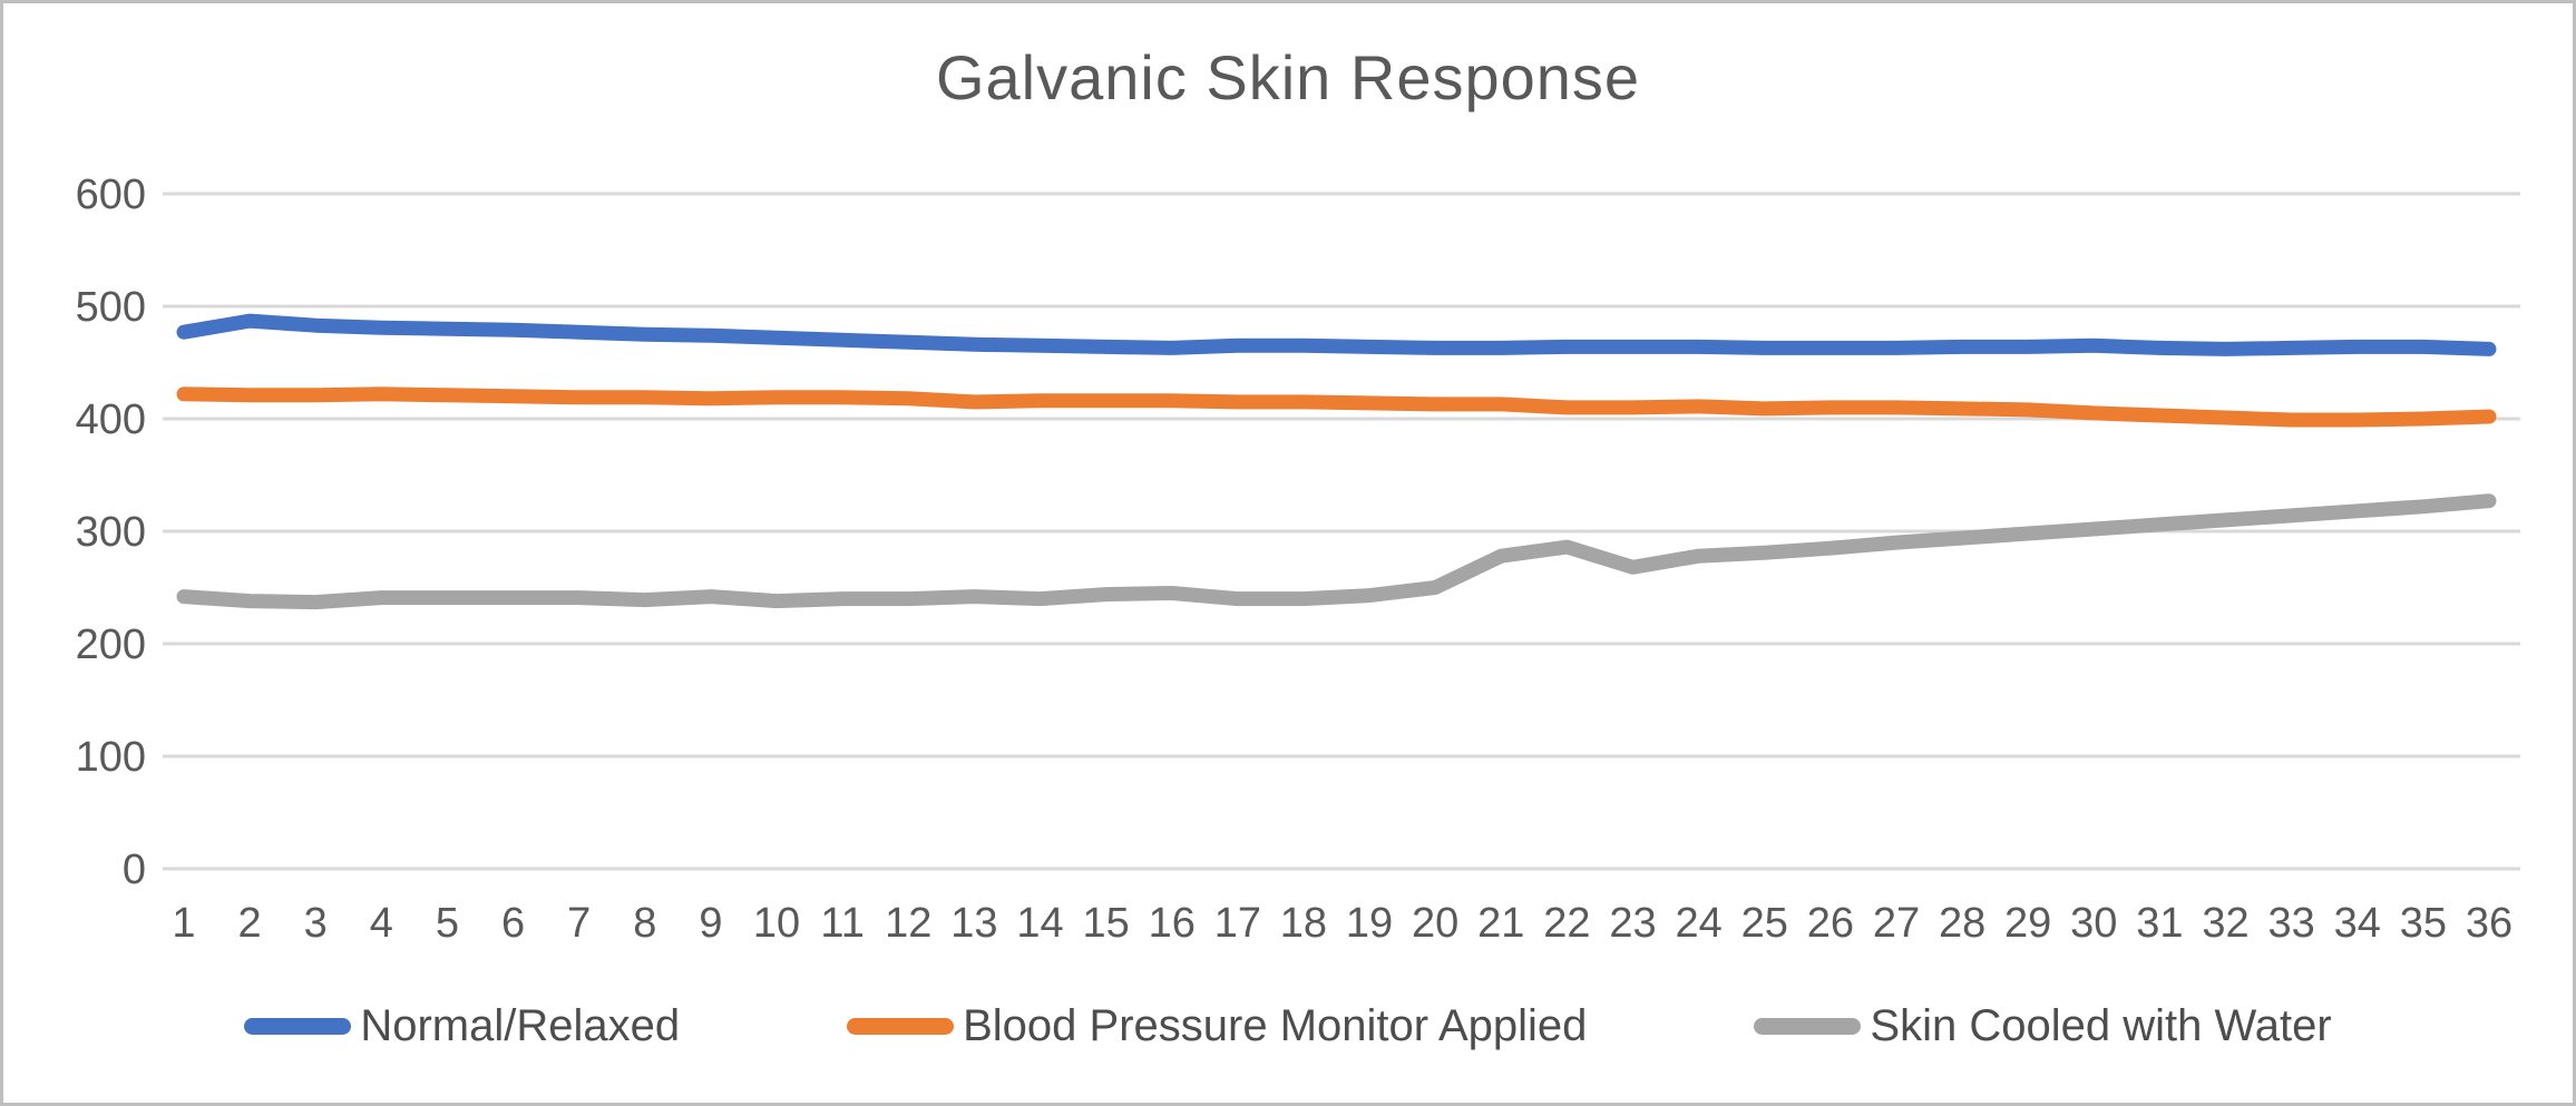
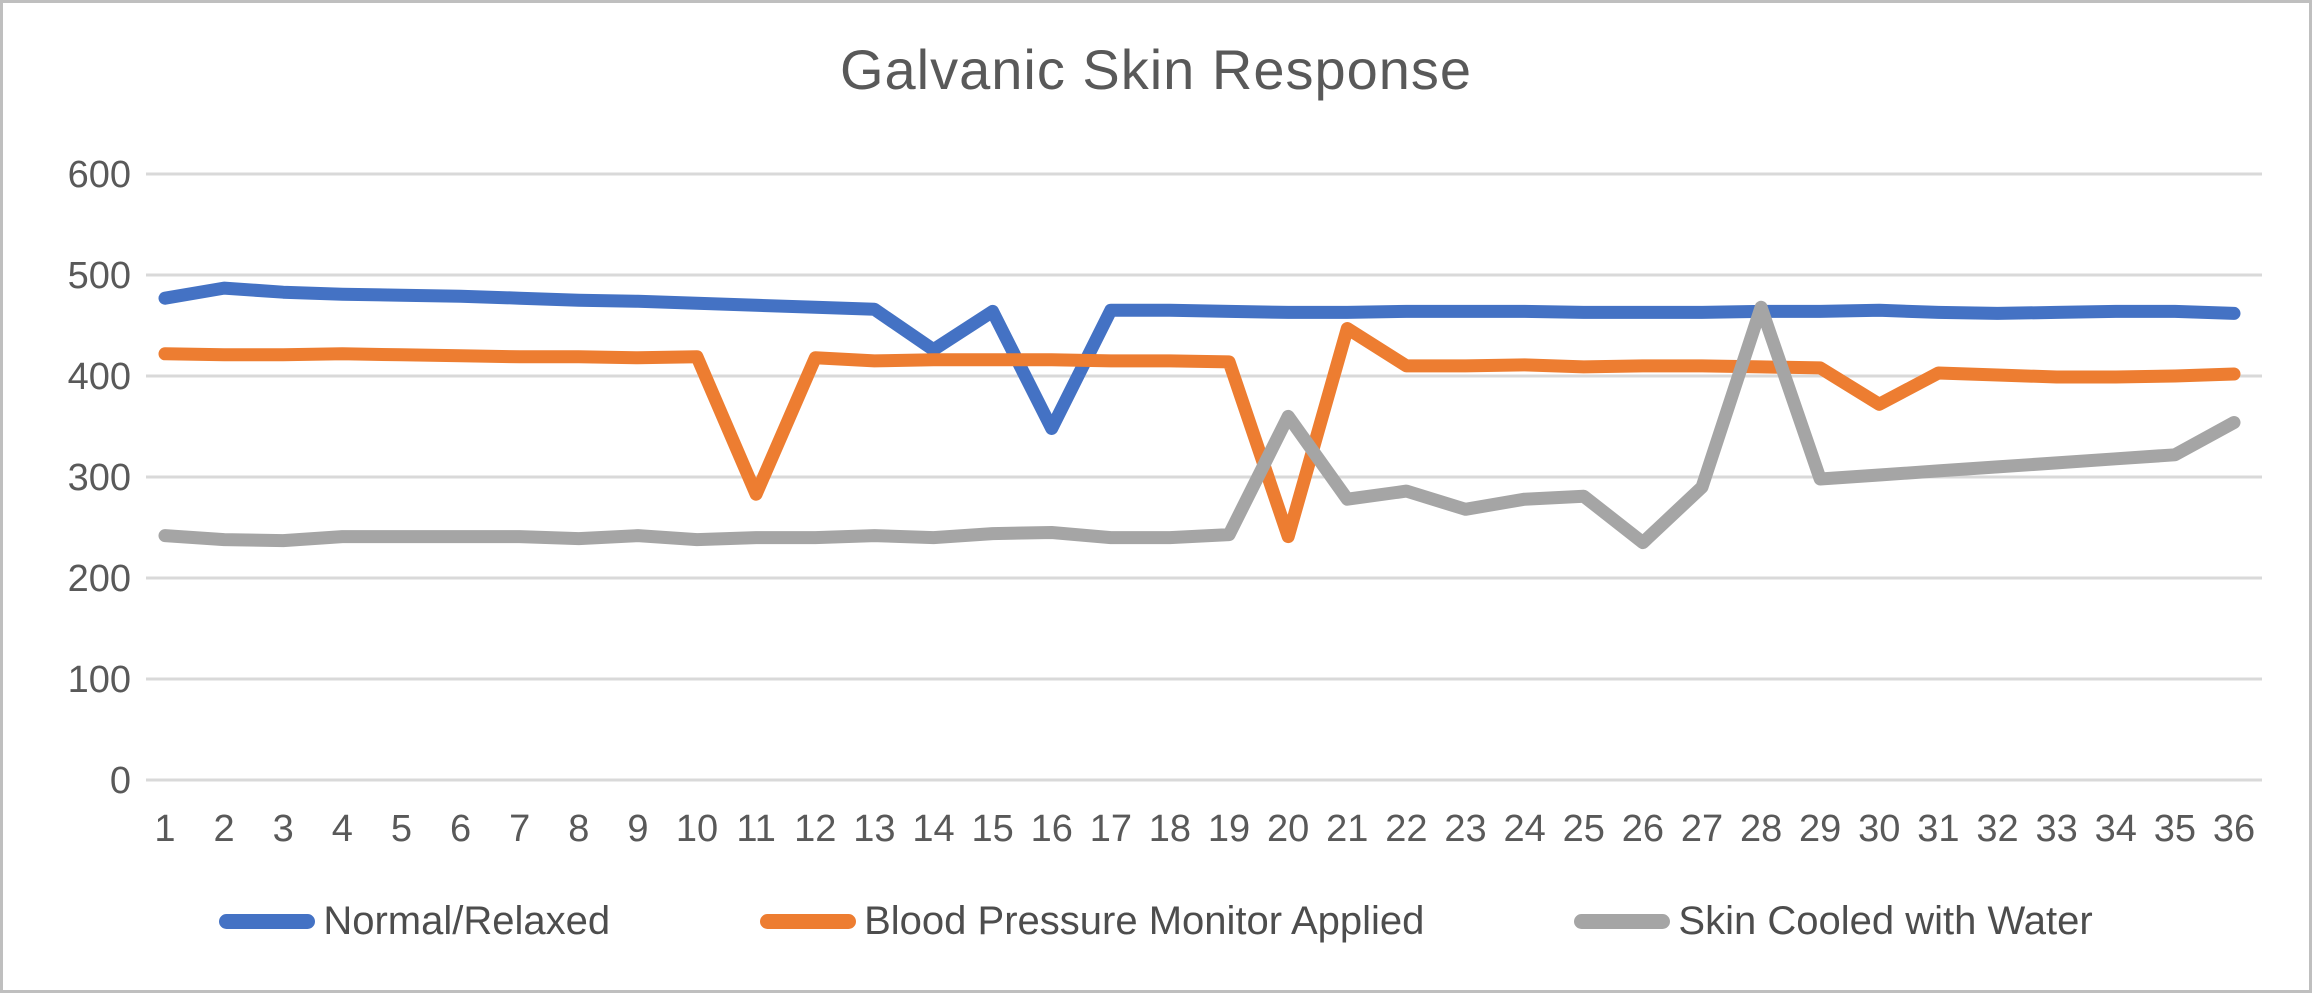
Blood Pressure Monitor Applied/11: 419 -> 283
Normal/Relaxed/14: 465 -> 426
Normal/Relaxed/16: 463 -> 348
Blood Pressure Monitor Applied/20: 413 -> 241
Skin Cooled with Water/20: 250 -> 360
Blood Pressure Monitor Applied/21: 413 -> 447
Skin Cooled with Water/26: 285 -> 235
Skin Cooled with Water/28: 294 -> 468
Blood Pressure Monitor Applied/30: 405 -> 372
Skin Cooled with Water/36: 327 -> 354
